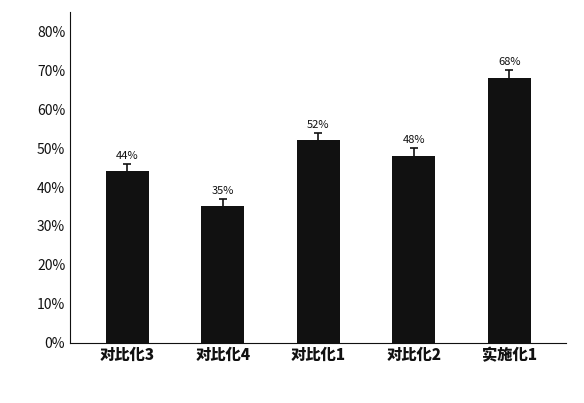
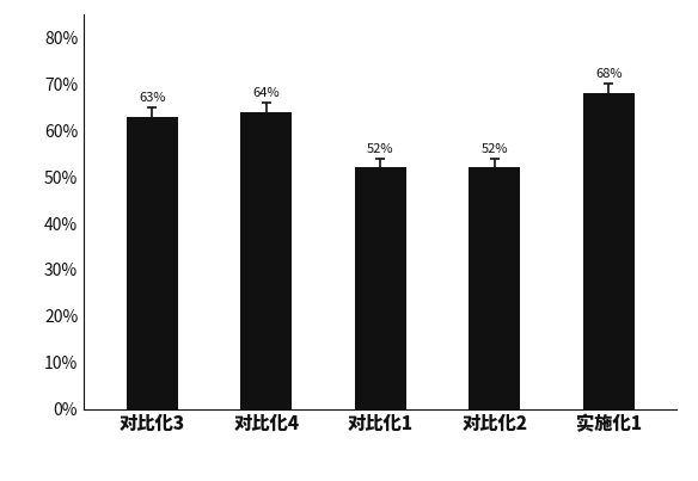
对比化3: 44% -> 63%
对比化4: 35% -> 64%
对比化2: 48% -> 52%
